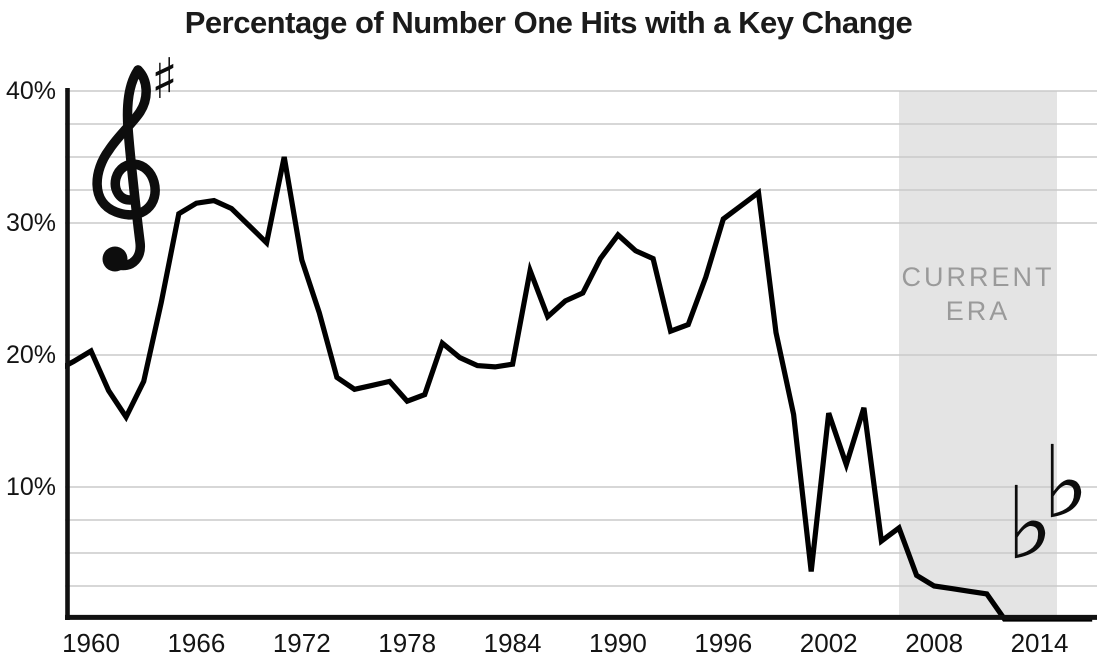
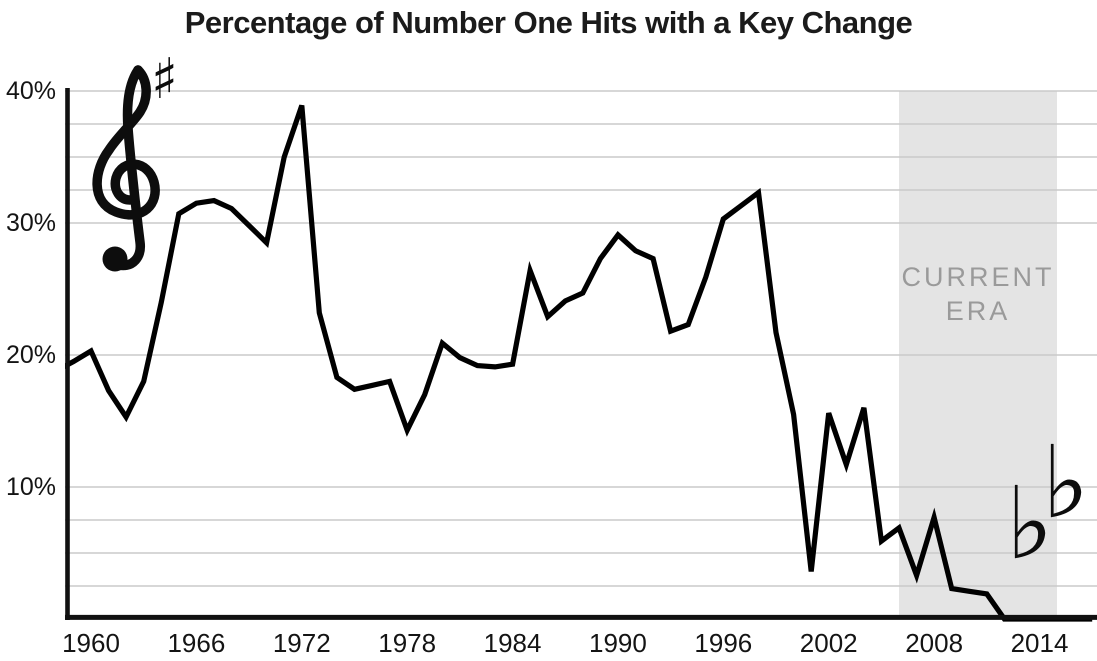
1972: 27.2% -> 38.9%
1978: 16.5% -> 14.3%
2008: 2.5% -> 7.7%
